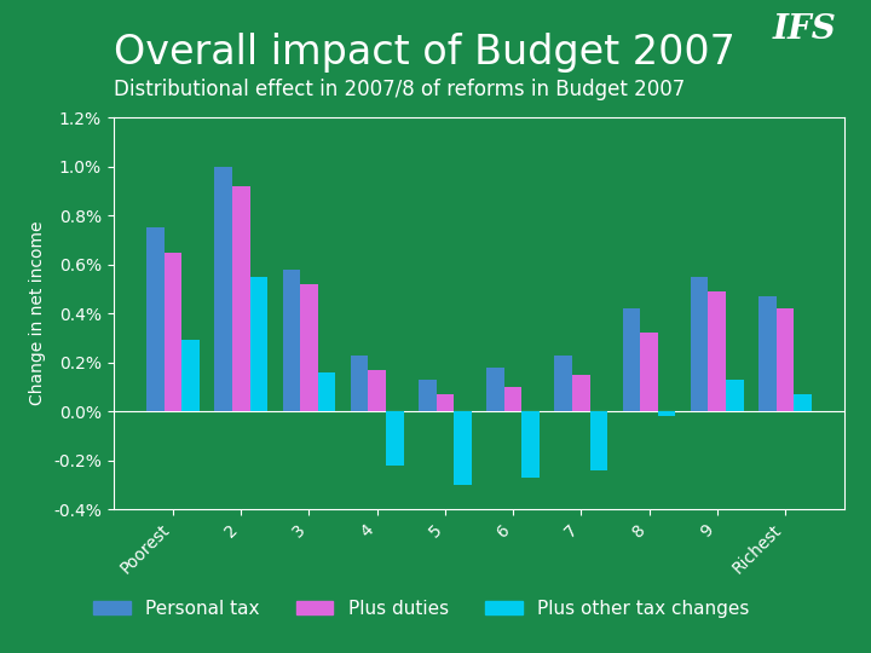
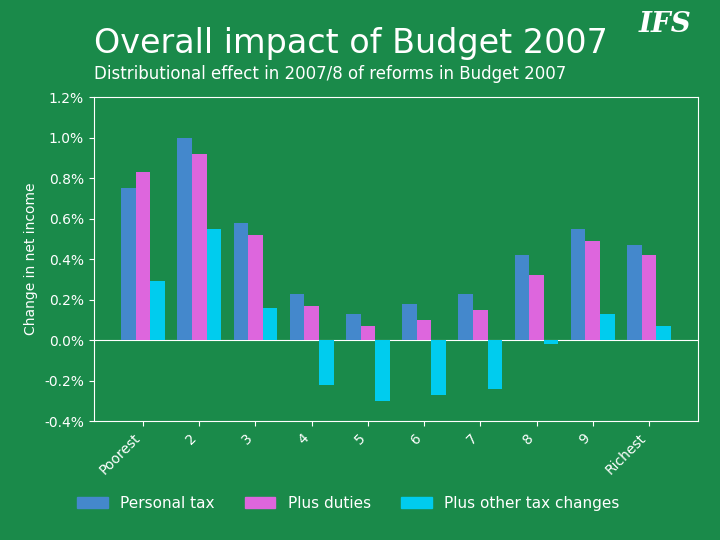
Plus duties/Poorest: 0.65% -> 0.83%
